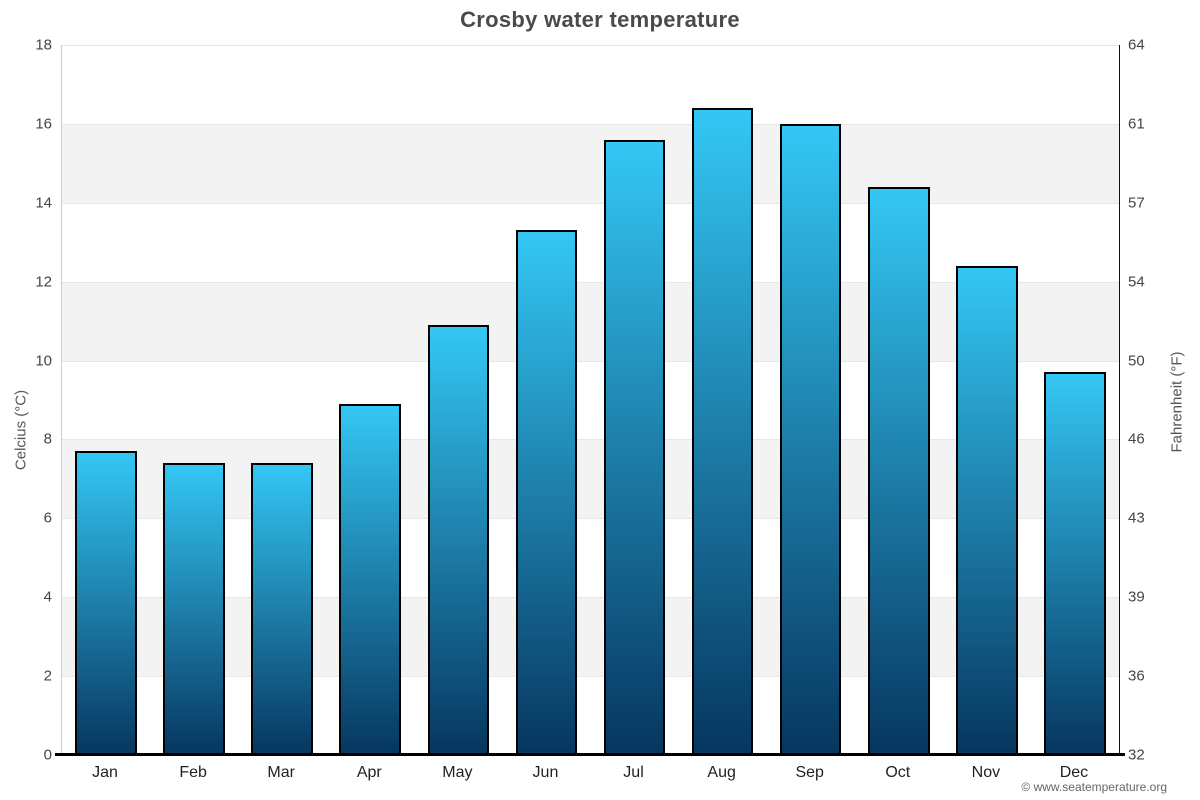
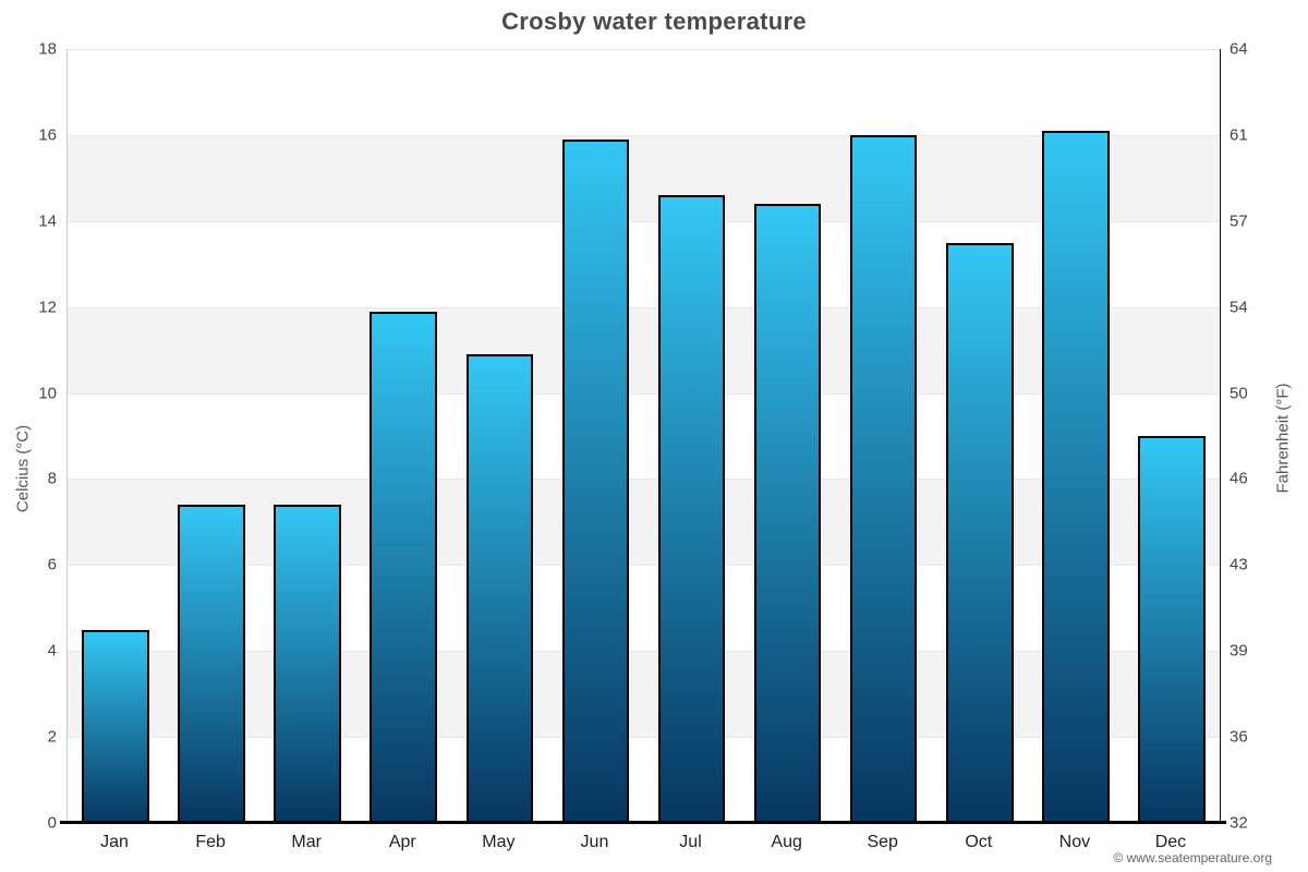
Jan: 7.7 -> 4.5
Apr: 8.9 -> 11.9
Jun: 13.3 -> 15.9
Jul: 15.6 -> 14.6
Aug: 16.4 -> 14.4
Oct: 14.4 -> 13.5
Nov: 12.4 -> 16.1
Dec: 9.7 -> 9.0
